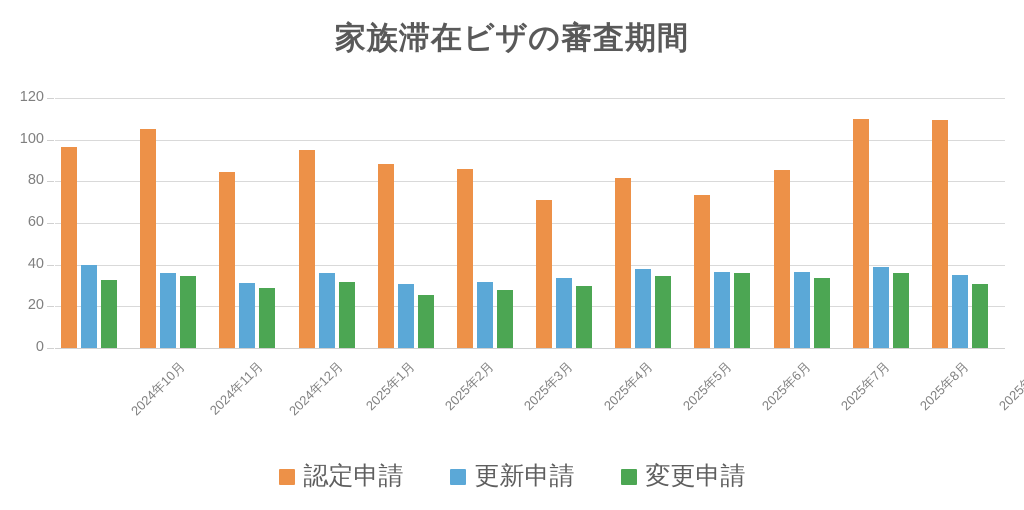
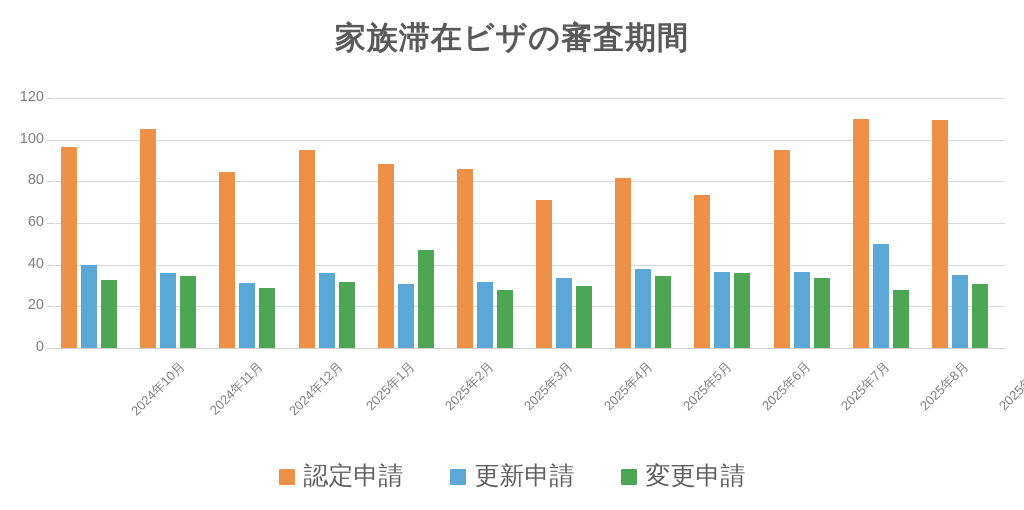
変更申請/2025年2月: 26 -> 47
認定申請/2025年7月: 86 -> 95
更新申請/2025年8月: 39 -> 50
変更申請/2025年8月: 36 -> 28
